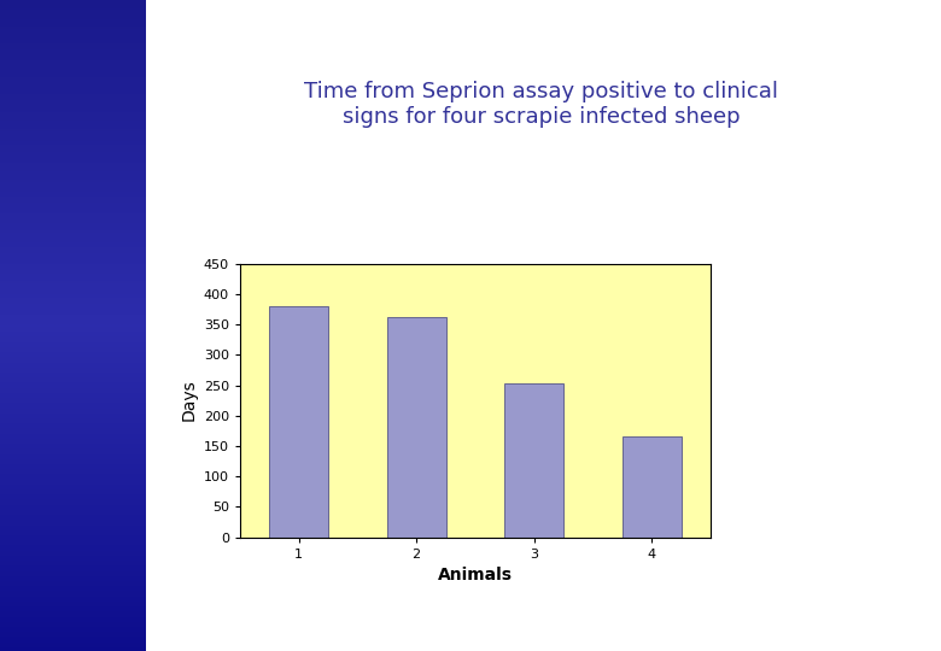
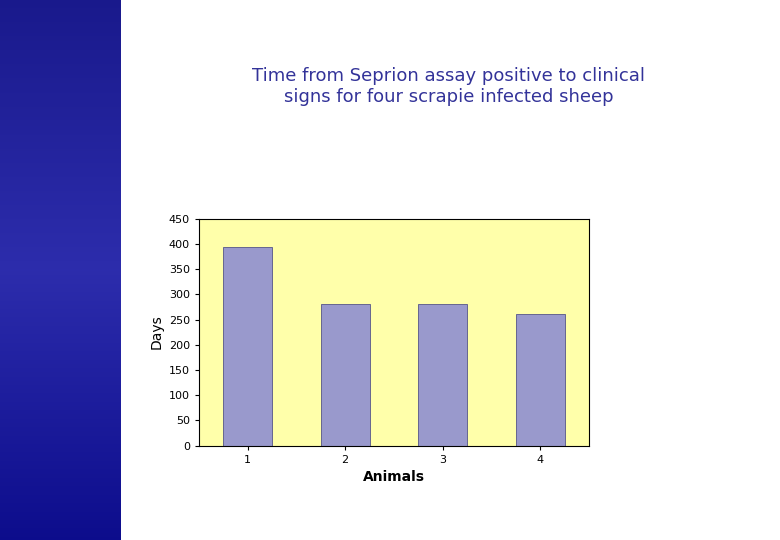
1: 380 -> 394
2: 362 -> 280
3: 253 -> 280
4: 165 -> 260
